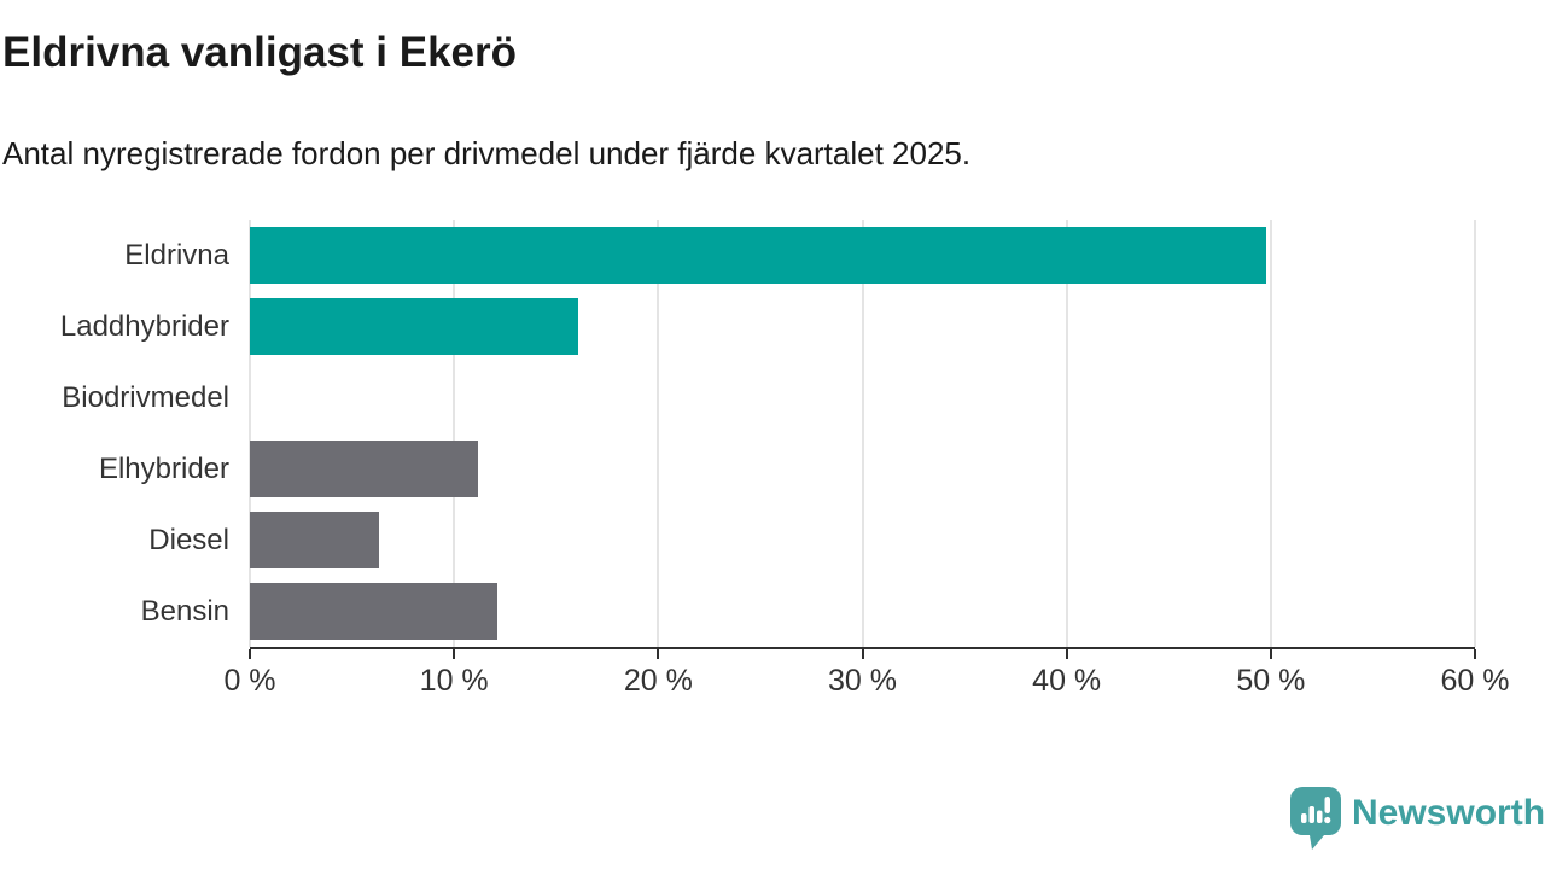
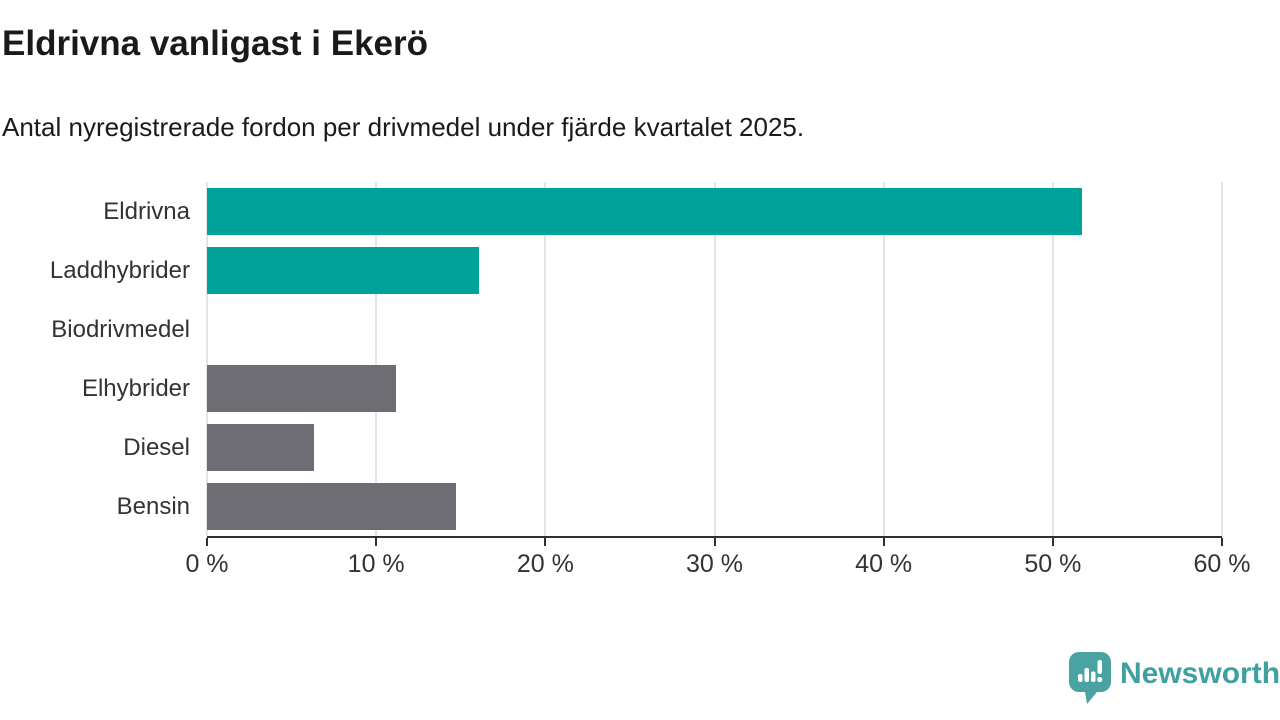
Eldrivna: 49.8% -> 51.7%
Bensin: 12.1% -> 14.7%
